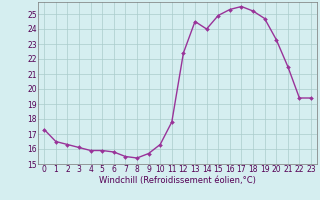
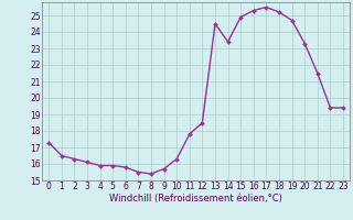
12: 22.4 -> 18.5
14: 24.0 -> 23.4
